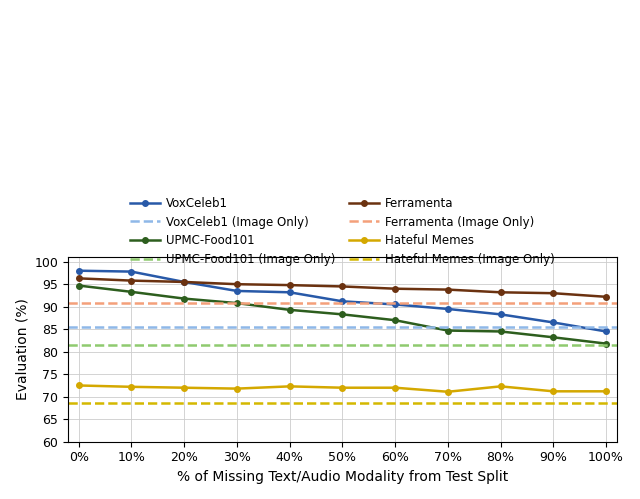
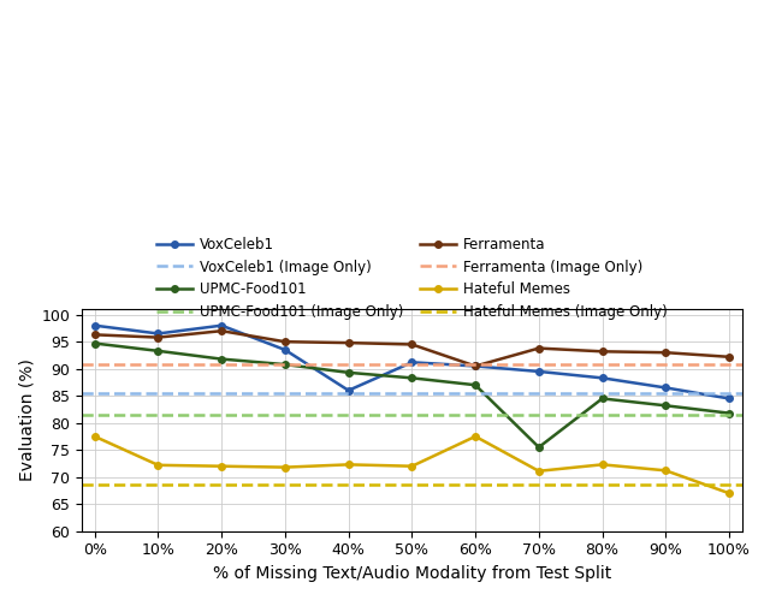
Hateful Memes/0%: 72.5 -> 77.5
VoxCeleb1/10%: 97.8 -> 96.5
VoxCeleb1/20%: 95.5 -> 98.0
Ferramenta/20%: 95.5 -> 97.0
VoxCeleb1/40%: 93.2 -> 86.0
Ferramenta/60%: 94.0 -> 90.5
Hateful Memes/60%: 72.0 -> 77.5
UPMC-Food101/70%: 84.7 -> 75.5
Hateful Memes/100%: 71.2 -> 67.0
